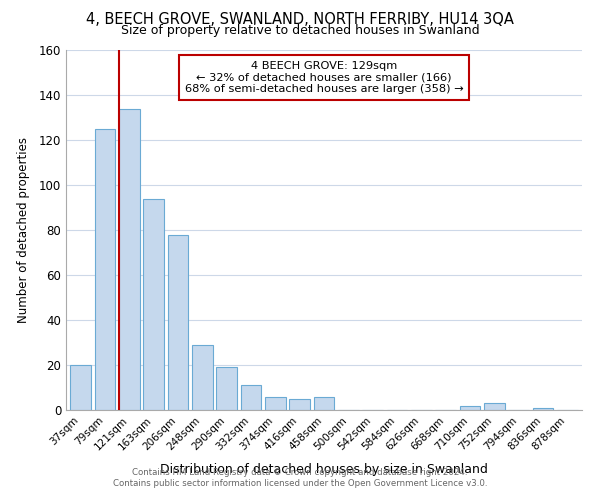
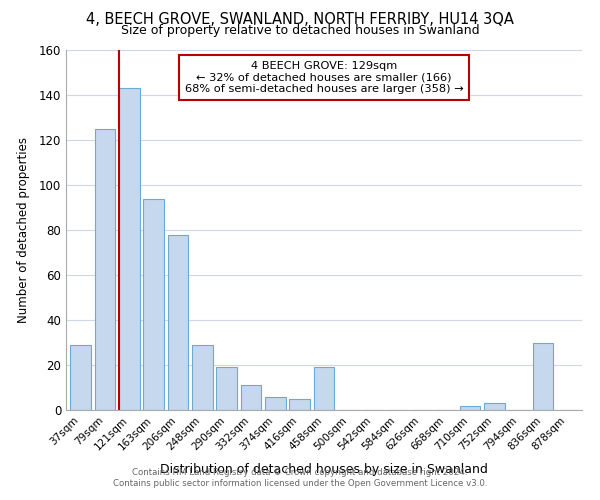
37sqm: 20 -> 29
121sqm: 134 -> 143
458sqm: 6 -> 19
836sqm: 1 -> 30
